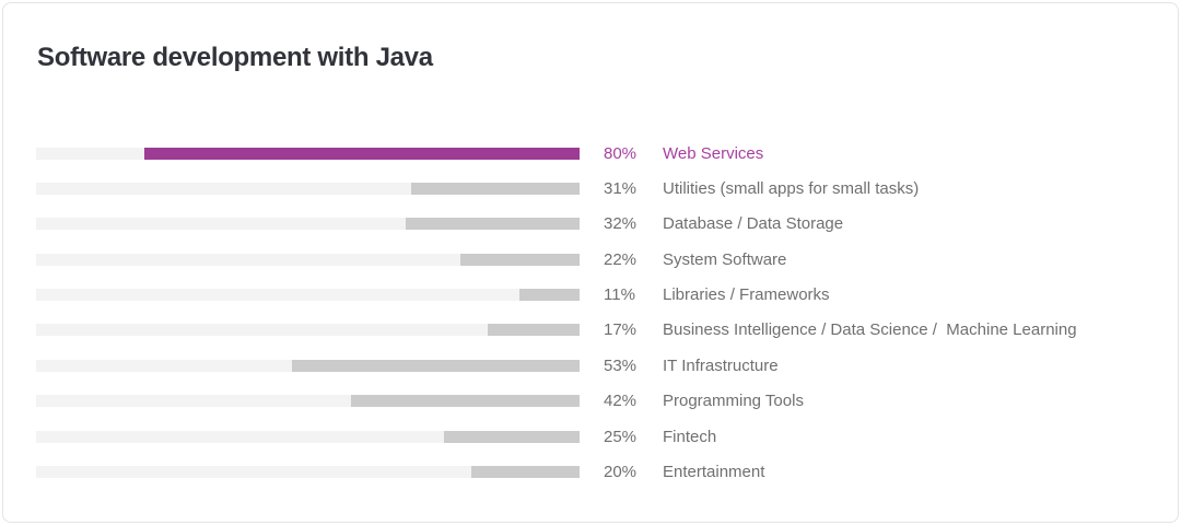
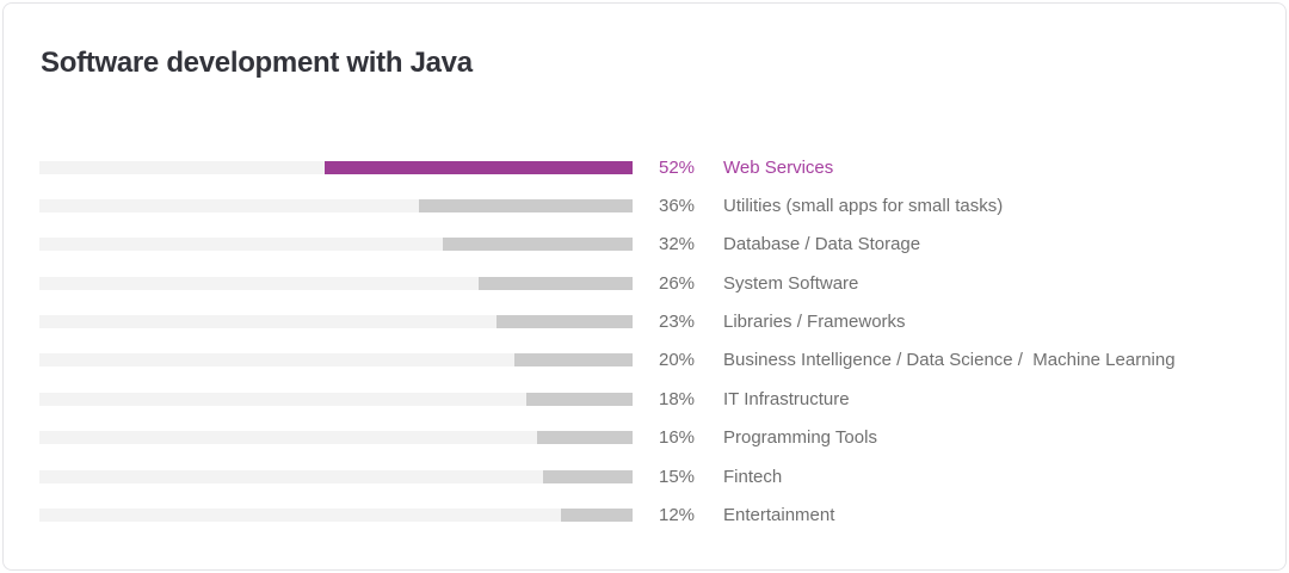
Web Services: 80% -> 52%
Utilities (small apps for small tasks): 31% -> 36%
System Software: 22% -> 26%
Libraries / Frameworks: 11% -> 23%
Business Intelligence / Data Science / Machine Learning: 17% -> 20%
IT Infrastructure: 53% -> 18%
Programming Tools: 42% -> 16%
Fintech: 25% -> 15%
Entertainment: 20% -> 12%
